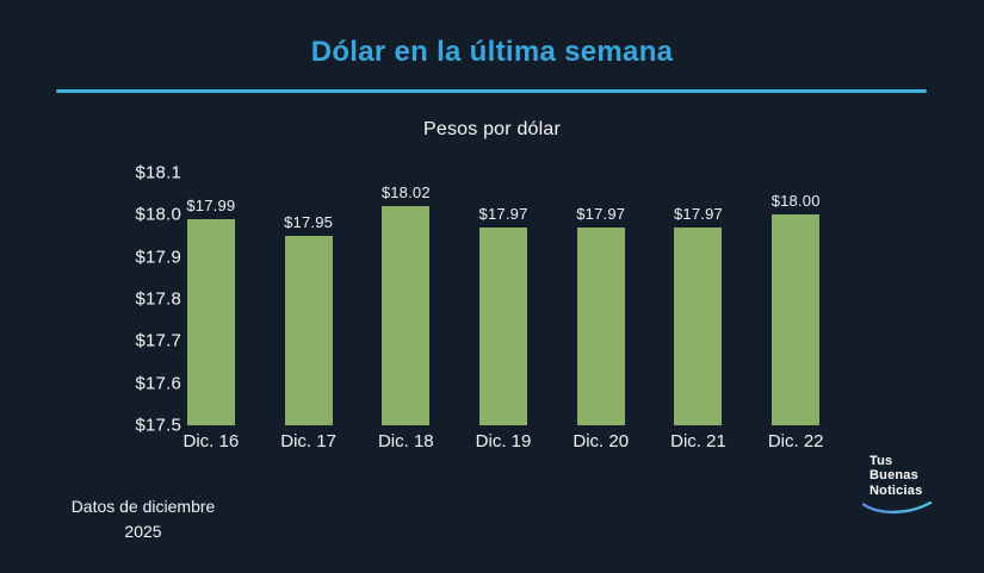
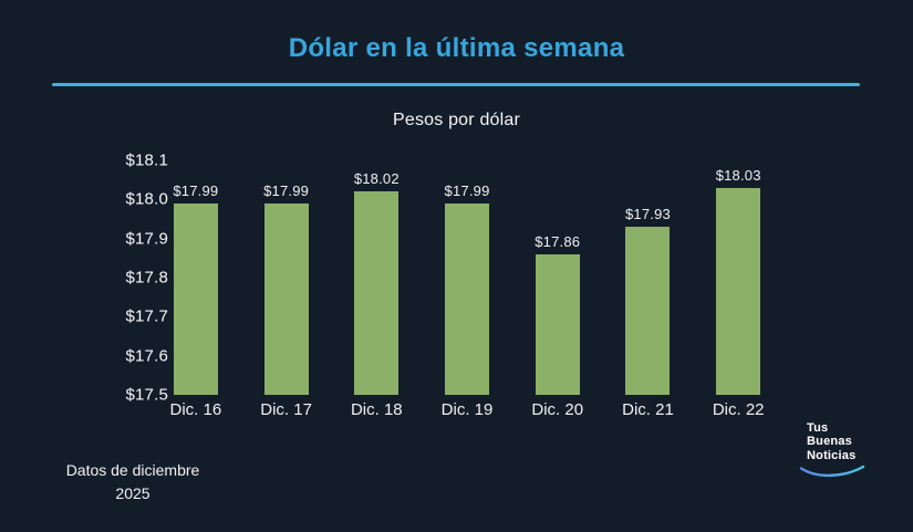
Dic. 17: $17.95 -> $17.99
Dic. 19: $17.97 -> $17.99
Dic. 20: $17.97 -> $17.86
Dic. 21: $17.97 -> $17.93
Dic. 22: $18.00 -> $18.03
